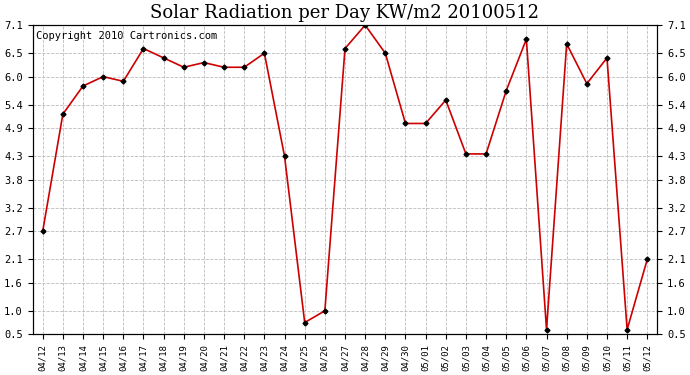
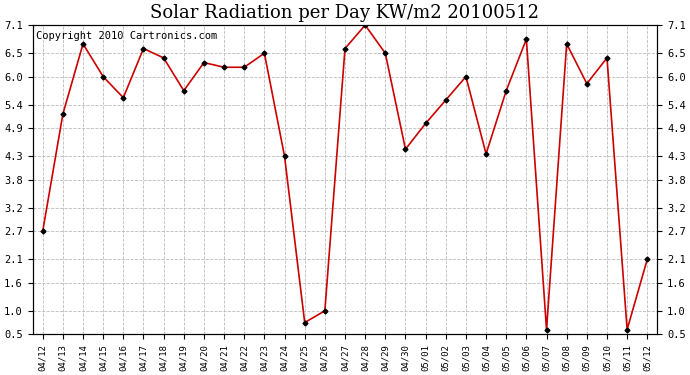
04/14: 5.80 -> 6.70
04/16: 5.90 -> 5.55
04/19: 6.20 -> 5.70
04/30: 5.00 -> 4.45
05/03: 4.35 -> 6.00
